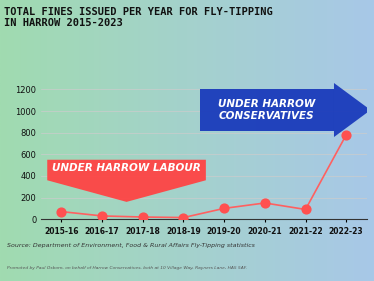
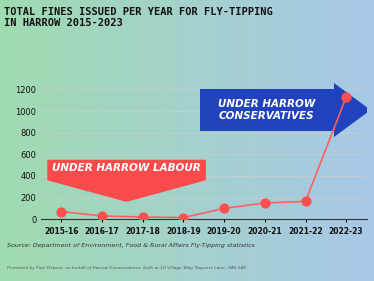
2021-22: 90 -> 160
2022-23: 780 -> 1130
